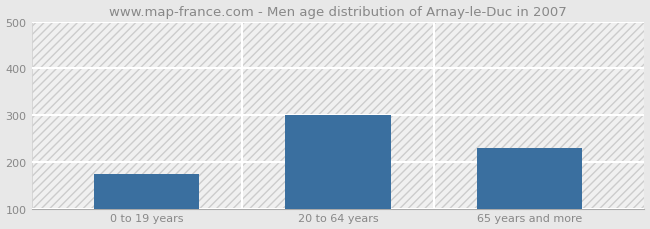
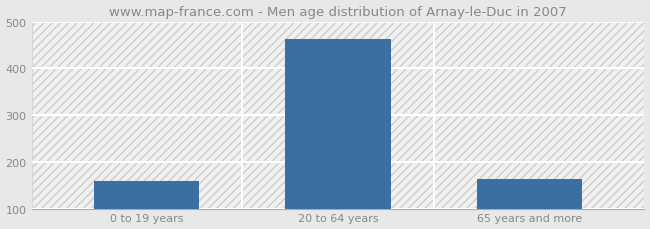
0 to 19 years: 175 -> 158
20 to 64 years: 300 -> 462
65 years and more: 230 -> 163
